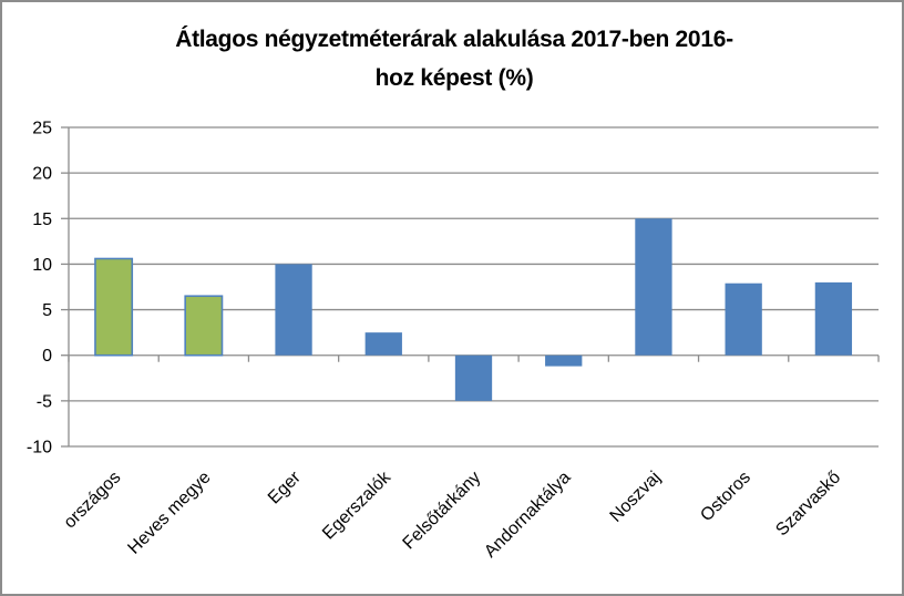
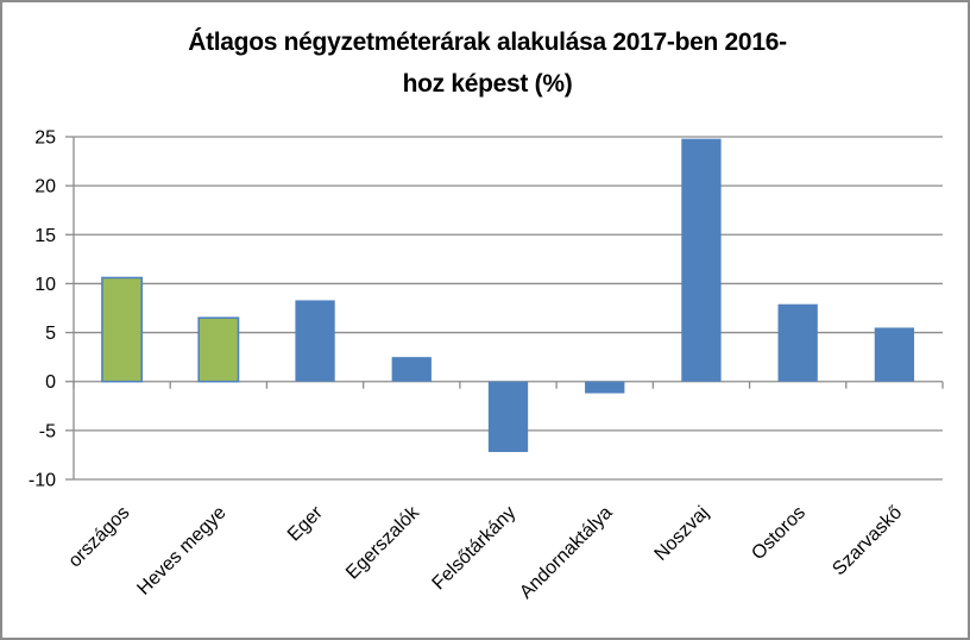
Eger: 10 -> 8
Felsőtárkány: -5 -> -7
Noszvaj: 15 -> 25
Szarvaskő: 8 -> 6
